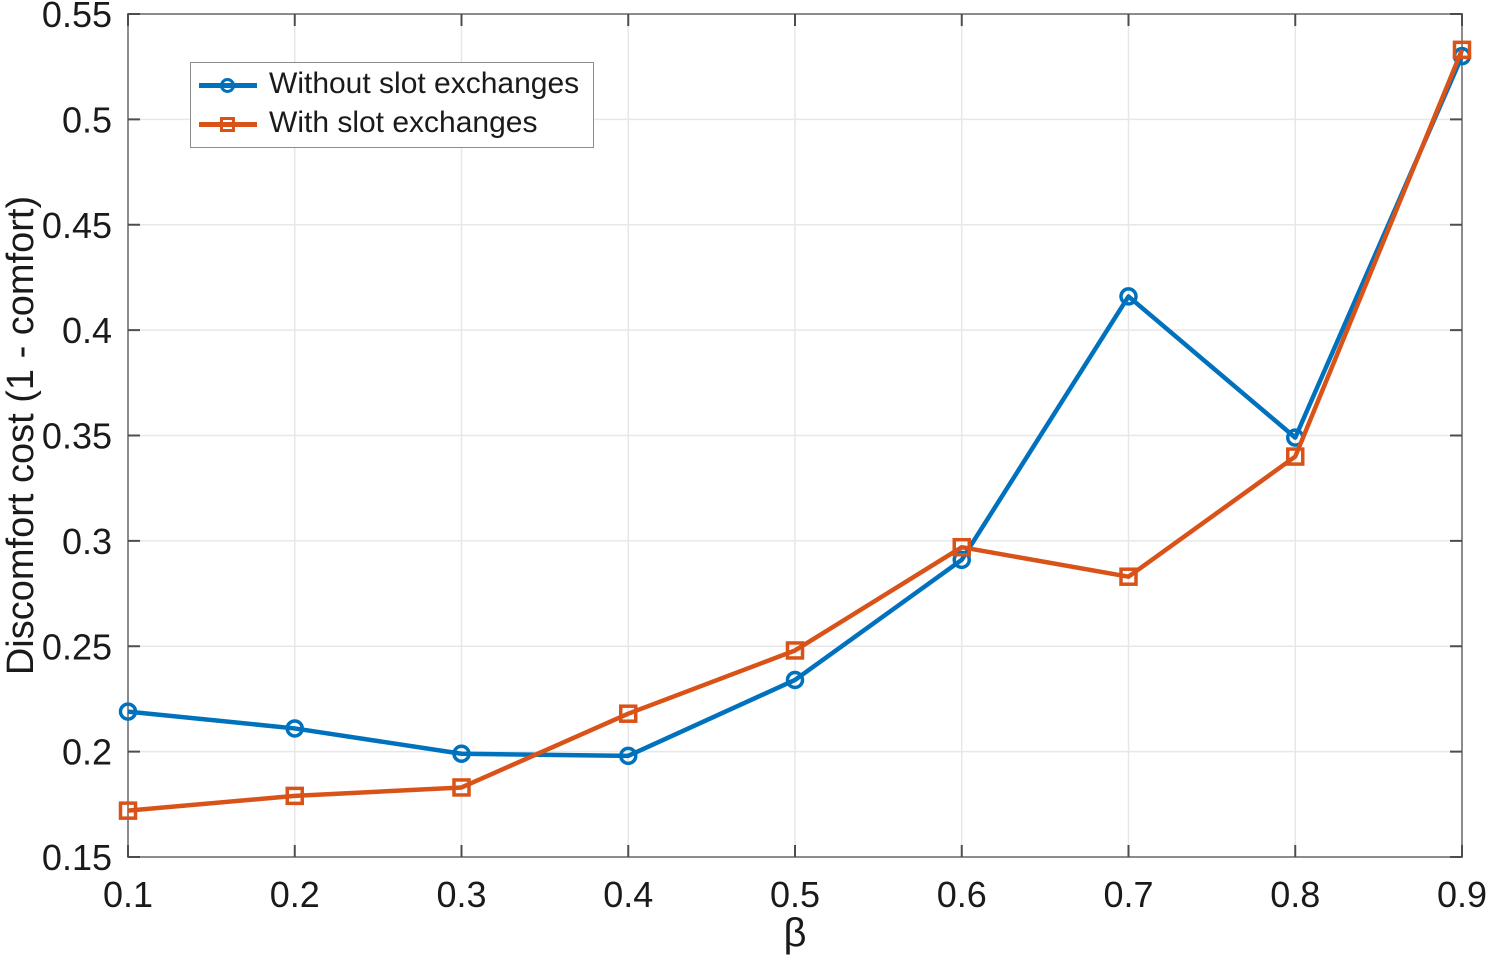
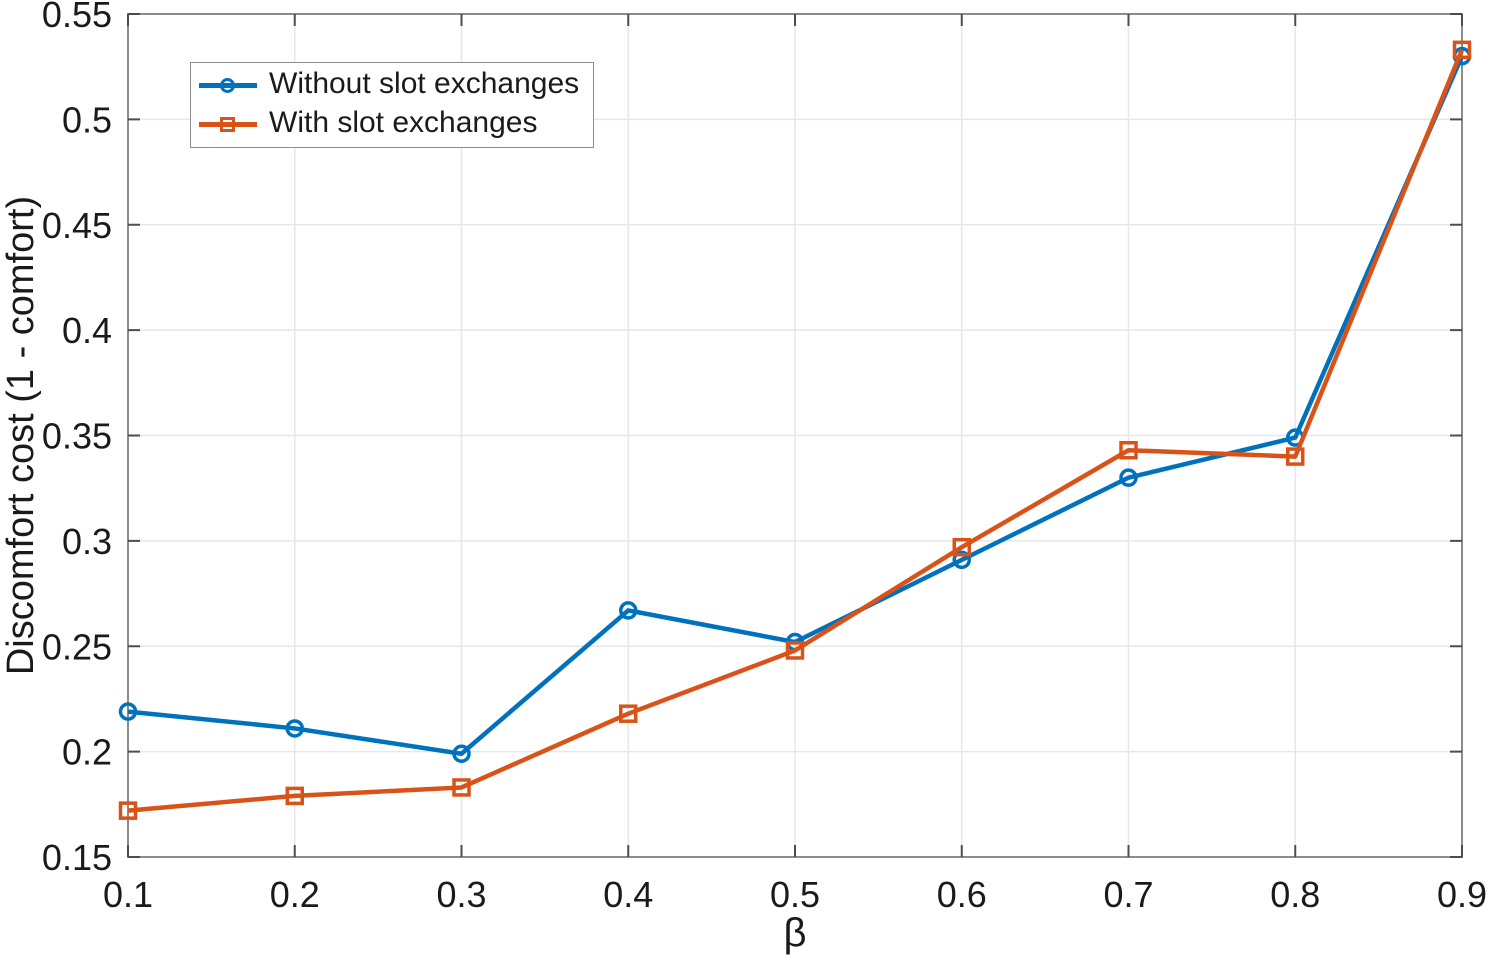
Without slot exchanges/0.4: 0.198 -> 0.267
Without slot exchanges/0.5: 0.234 -> 0.252
Without slot exchanges/0.7: 0.416 -> 0.330
With slot exchanges/0.7: 0.283 -> 0.343
